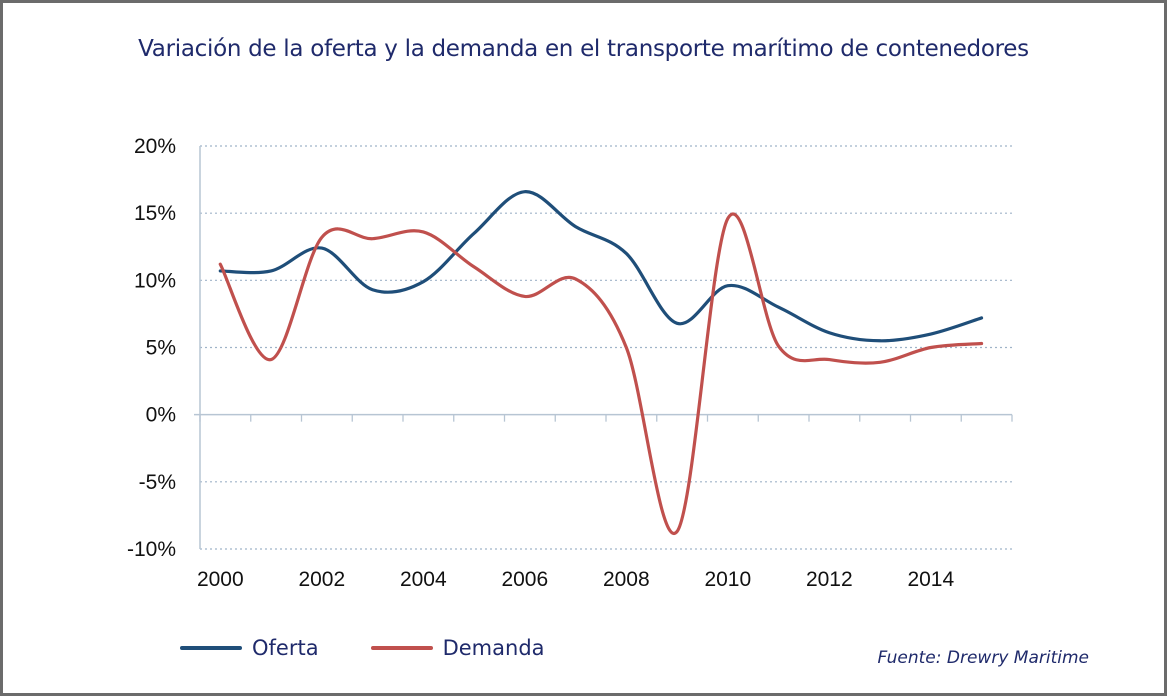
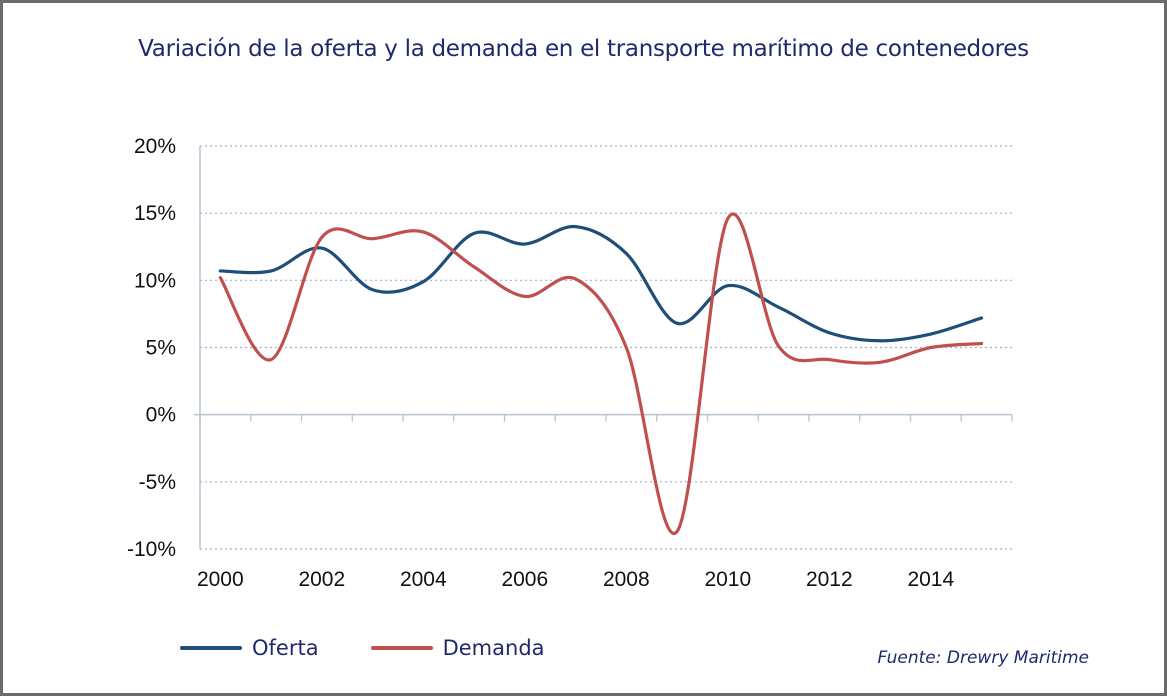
Demanda/2000: 11.2% -> 10.2%
Oferta/2006: 16.6% -> 12.7%
